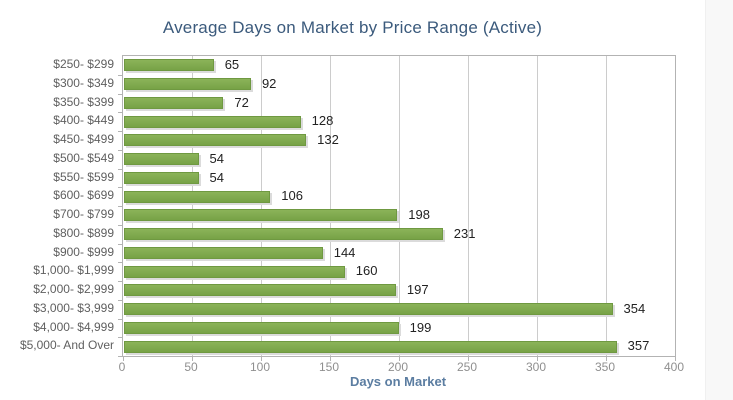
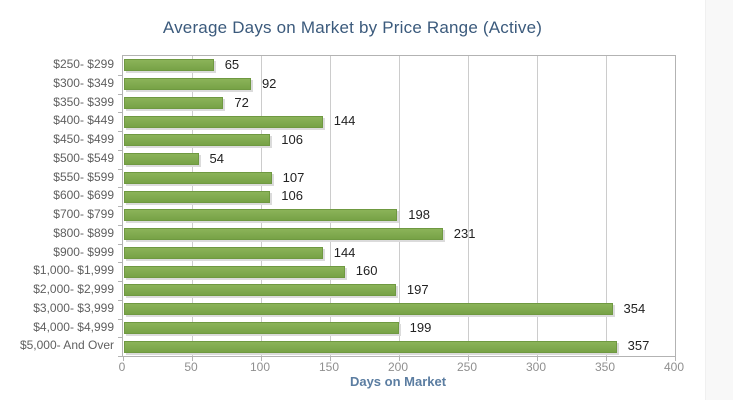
$400- $449: 128 -> 144
$450- $499: 132 -> 106
$550- $599: 54 -> 107
